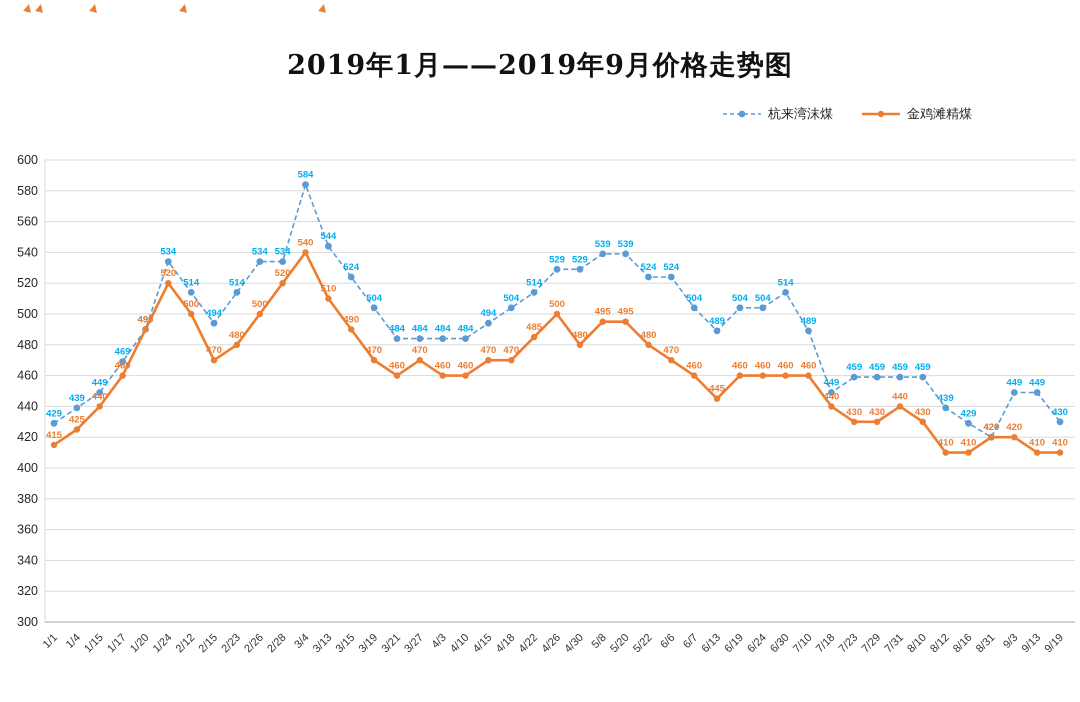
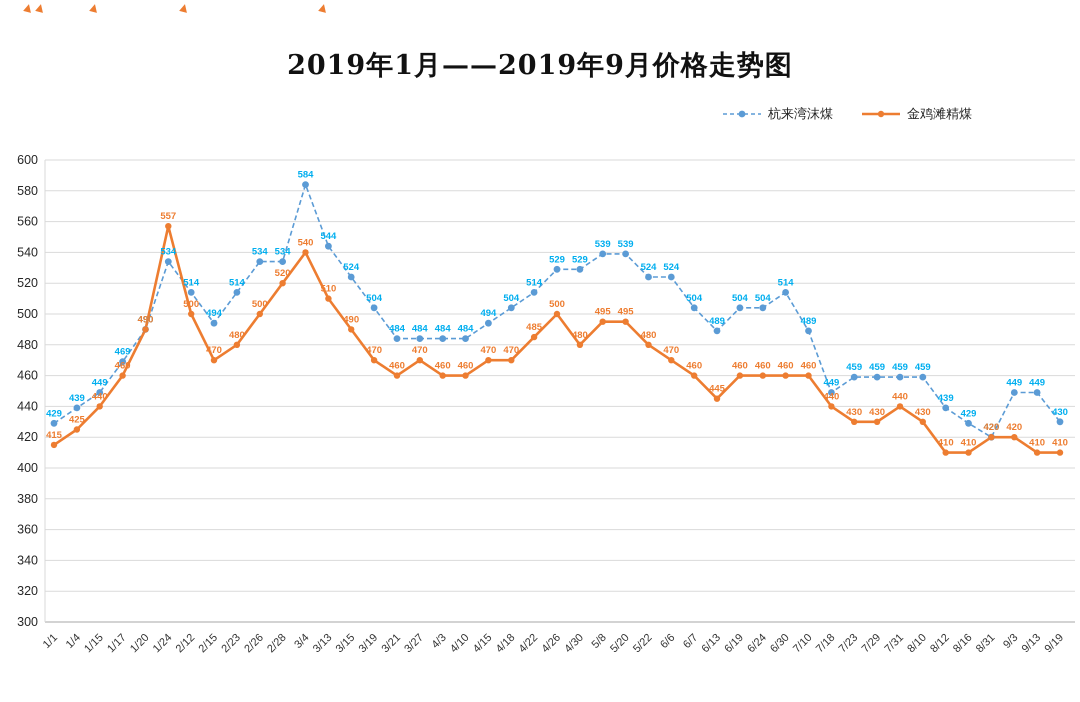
金鸡滩精煤/1/24: 520 -> 557
